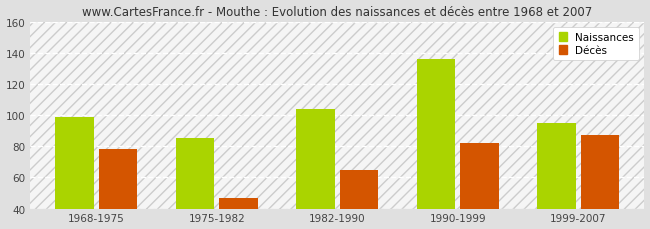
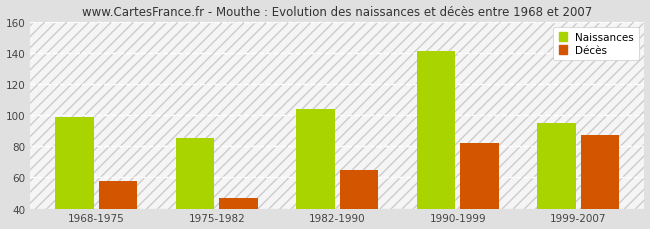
Décès/1968-1975: 78 -> 58
Naissances/1990-1999: 136 -> 141
